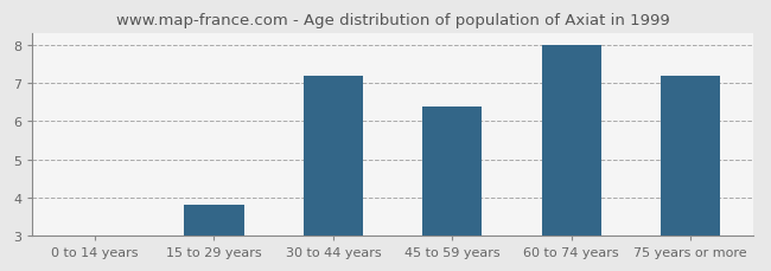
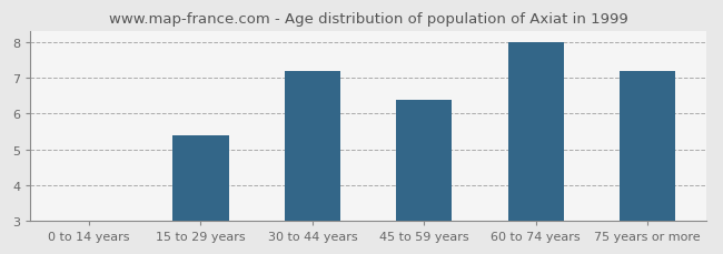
15 to 29 years: 3.8 -> 5.4
